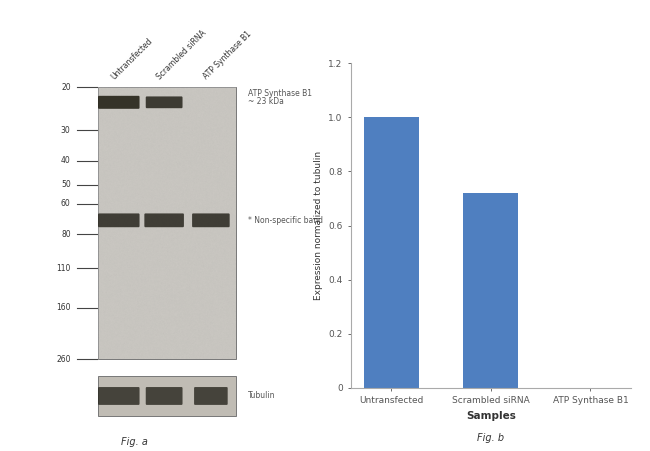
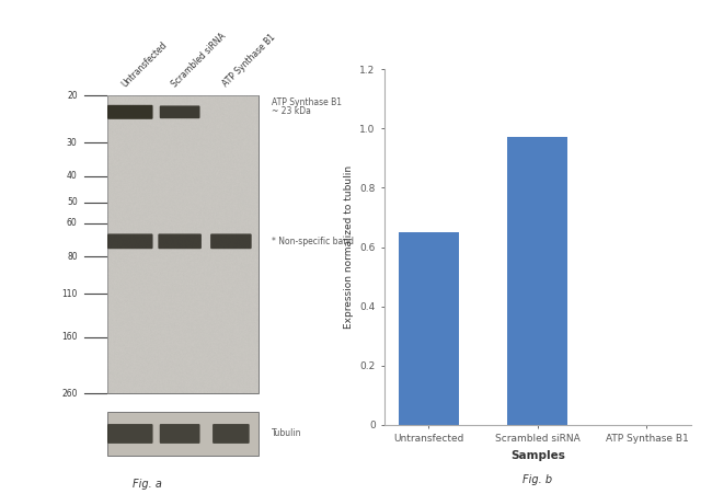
Untransfected: 1.00 -> 0.65
Scrambled siRNA: 0.72 -> 0.97
